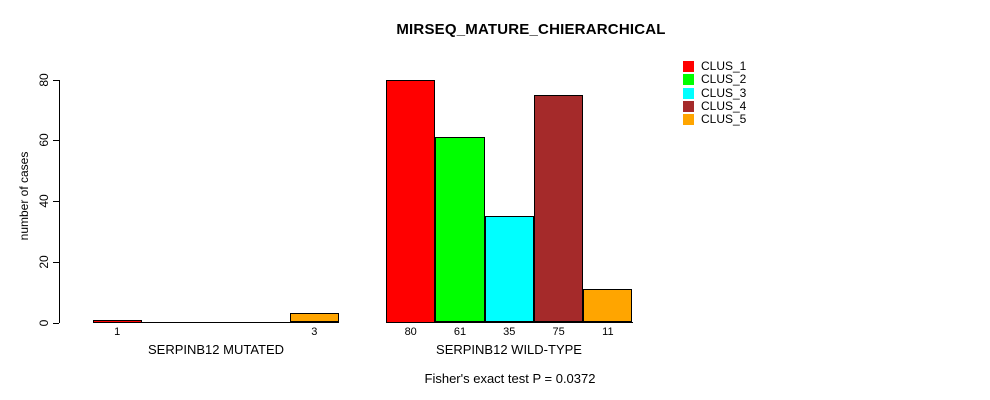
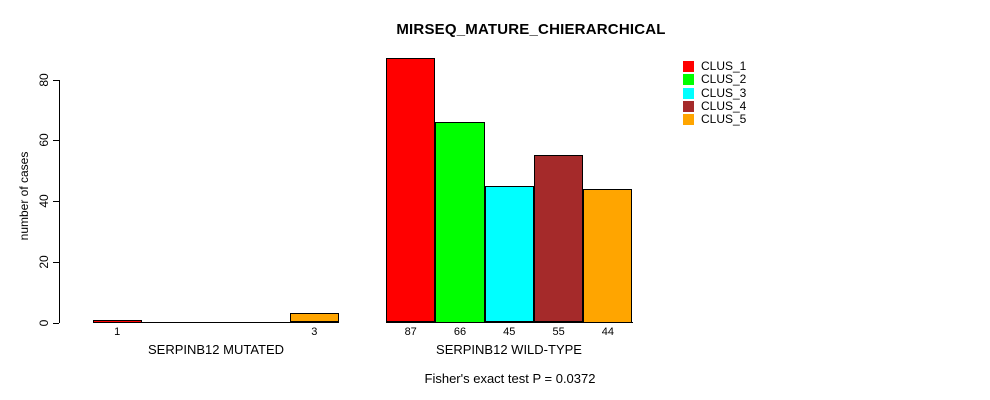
CLUS_1/SERPINB12 WILD-TYPE: 80 -> 87
CLUS_2/SERPINB12 WILD-TYPE: 61 -> 66
CLUS_3/SERPINB12 WILD-TYPE: 35 -> 45
CLUS_4/SERPINB12 WILD-TYPE: 75 -> 55
CLUS_5/SERPINB12 WILD-TYPE: 11 -> 44
